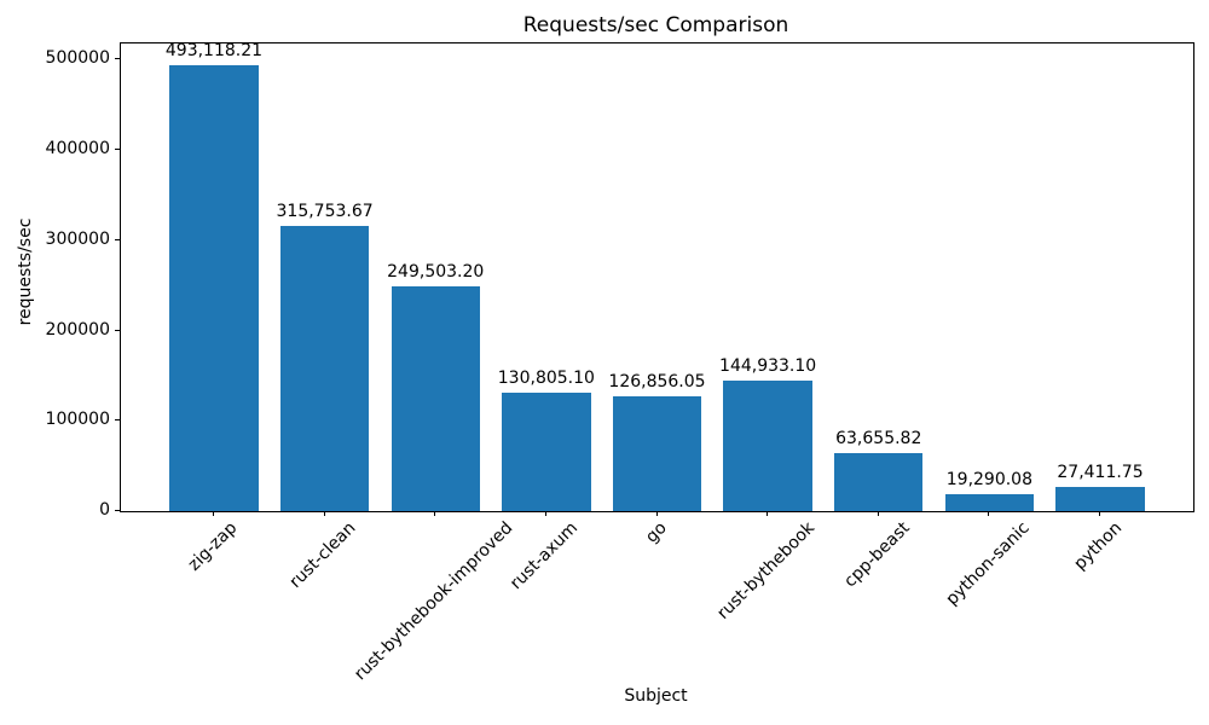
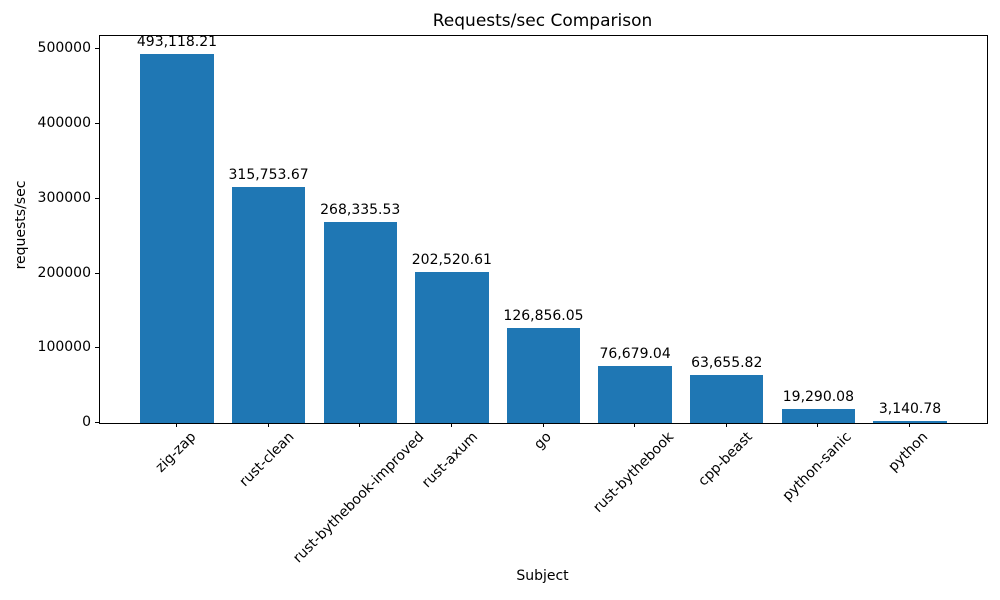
rust-bythebook-improved: 249,503.20 -> 268,335.53
rust-axum: 130,805.10 -> 202,520.61
rust-bythebook: 144,933.10 -> 76,679.04
python: 27,411.75 -> 3,140.78
